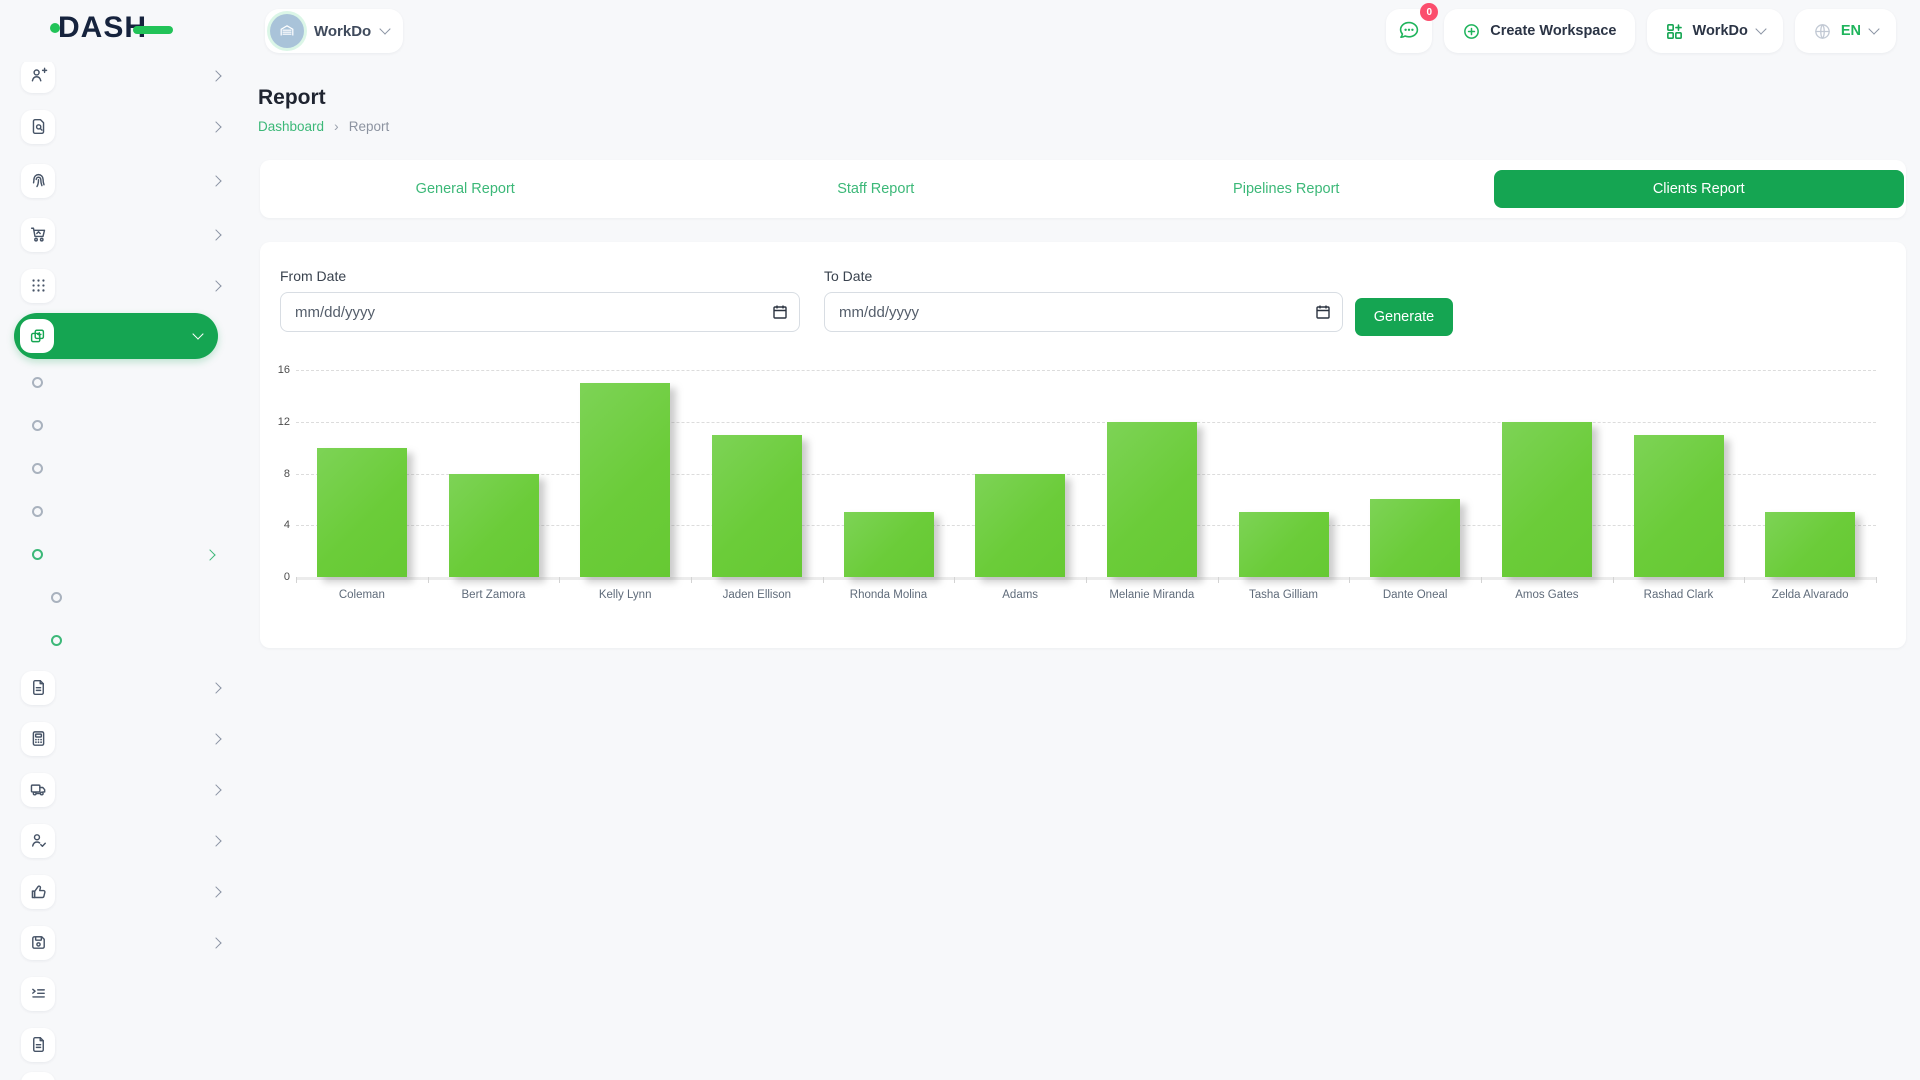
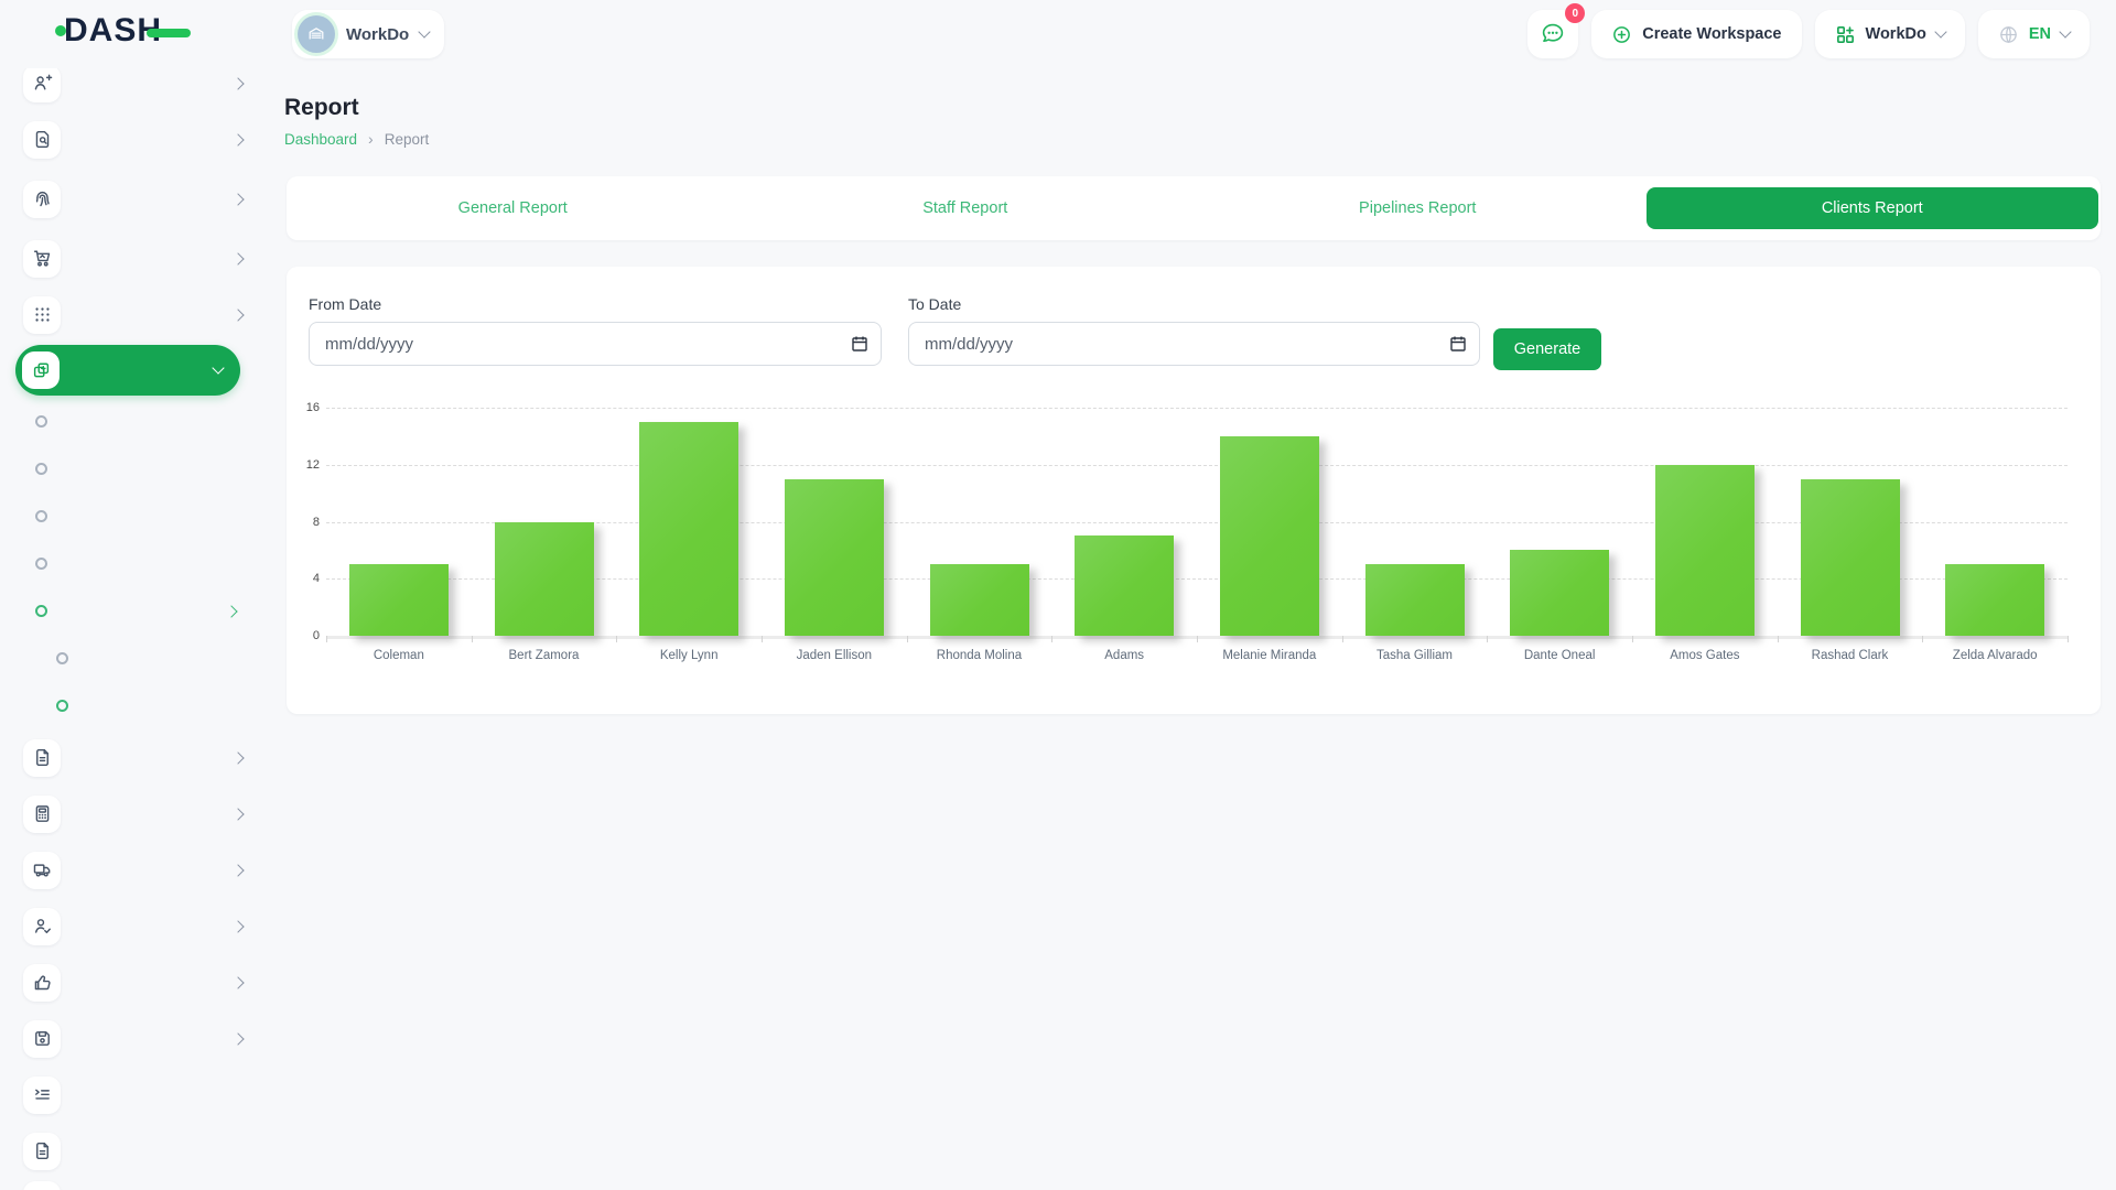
Coleman: 10 -> 5
Adams: 8 -> 7
Melanie Miranda: 12 -> 14
